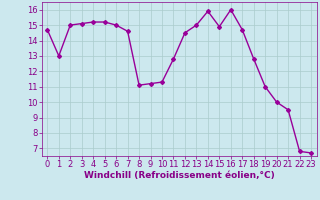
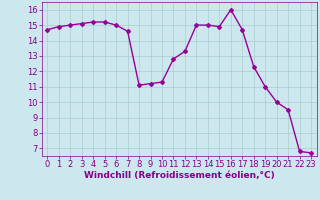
1: 13.0 -> 14.9
12: 14.5 -> 13.3
14: 15.9 -> 15.0
18: 12.8 -> 12.3
